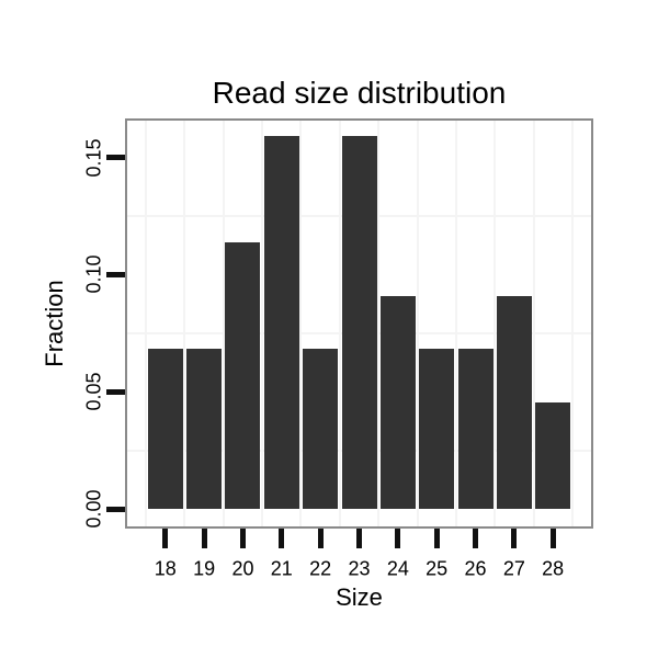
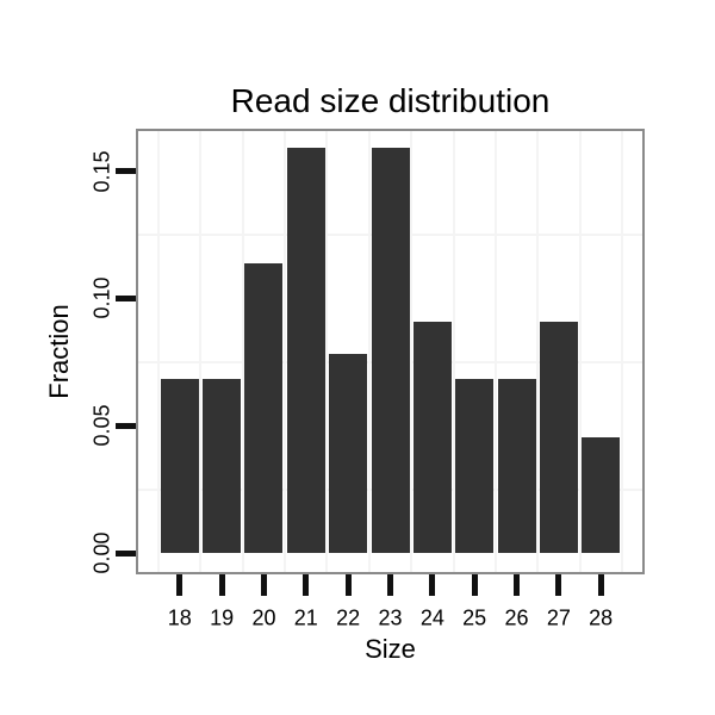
22: 0.068 -> 0.078
